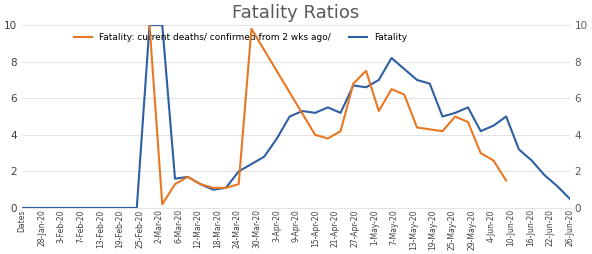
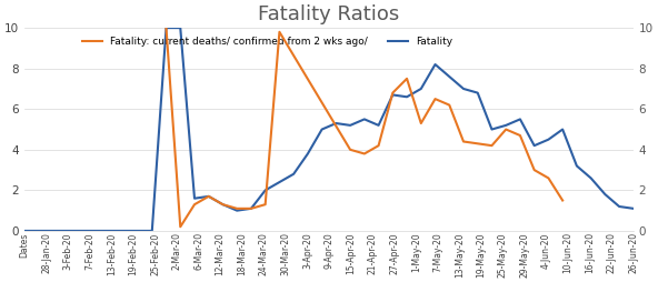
Fatality/26-Jun-20: 0.5 -> 1.1
